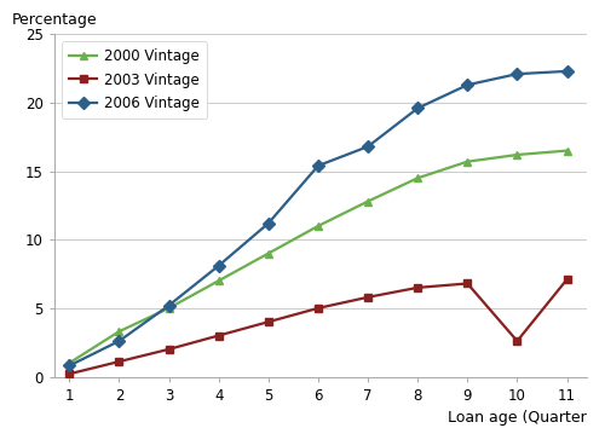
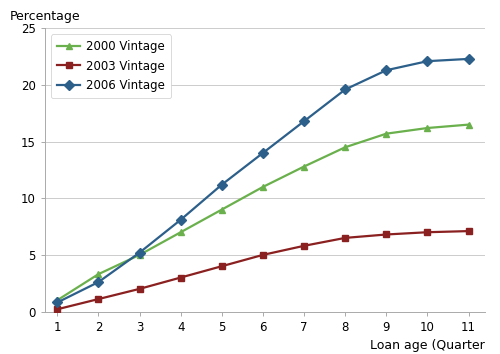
2006 Vintage/6: 15.4 -> 14.0
2003 Vintage/10: 2.6 -> 7.0
